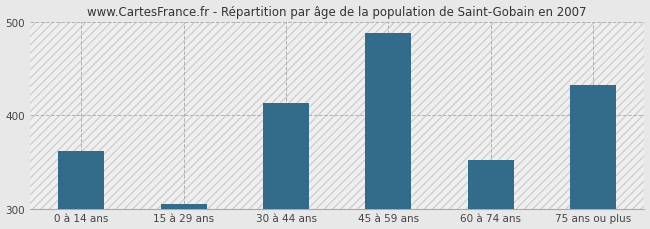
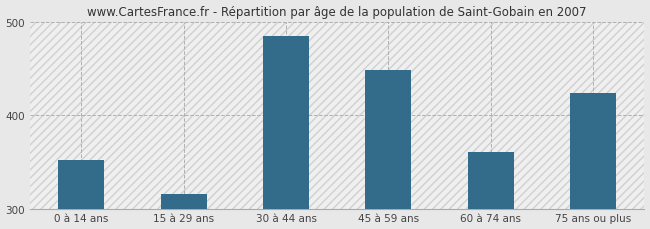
0 à 14 ans: 362 -> 352
15 à 29 ans: 305 -> 316
30 à 44 ans: 413 -> 484
45 à 59 ans: 488 -> 448
60 à 74 ans: 352 -> 360
75 ans ou plus: 432 -> 424
